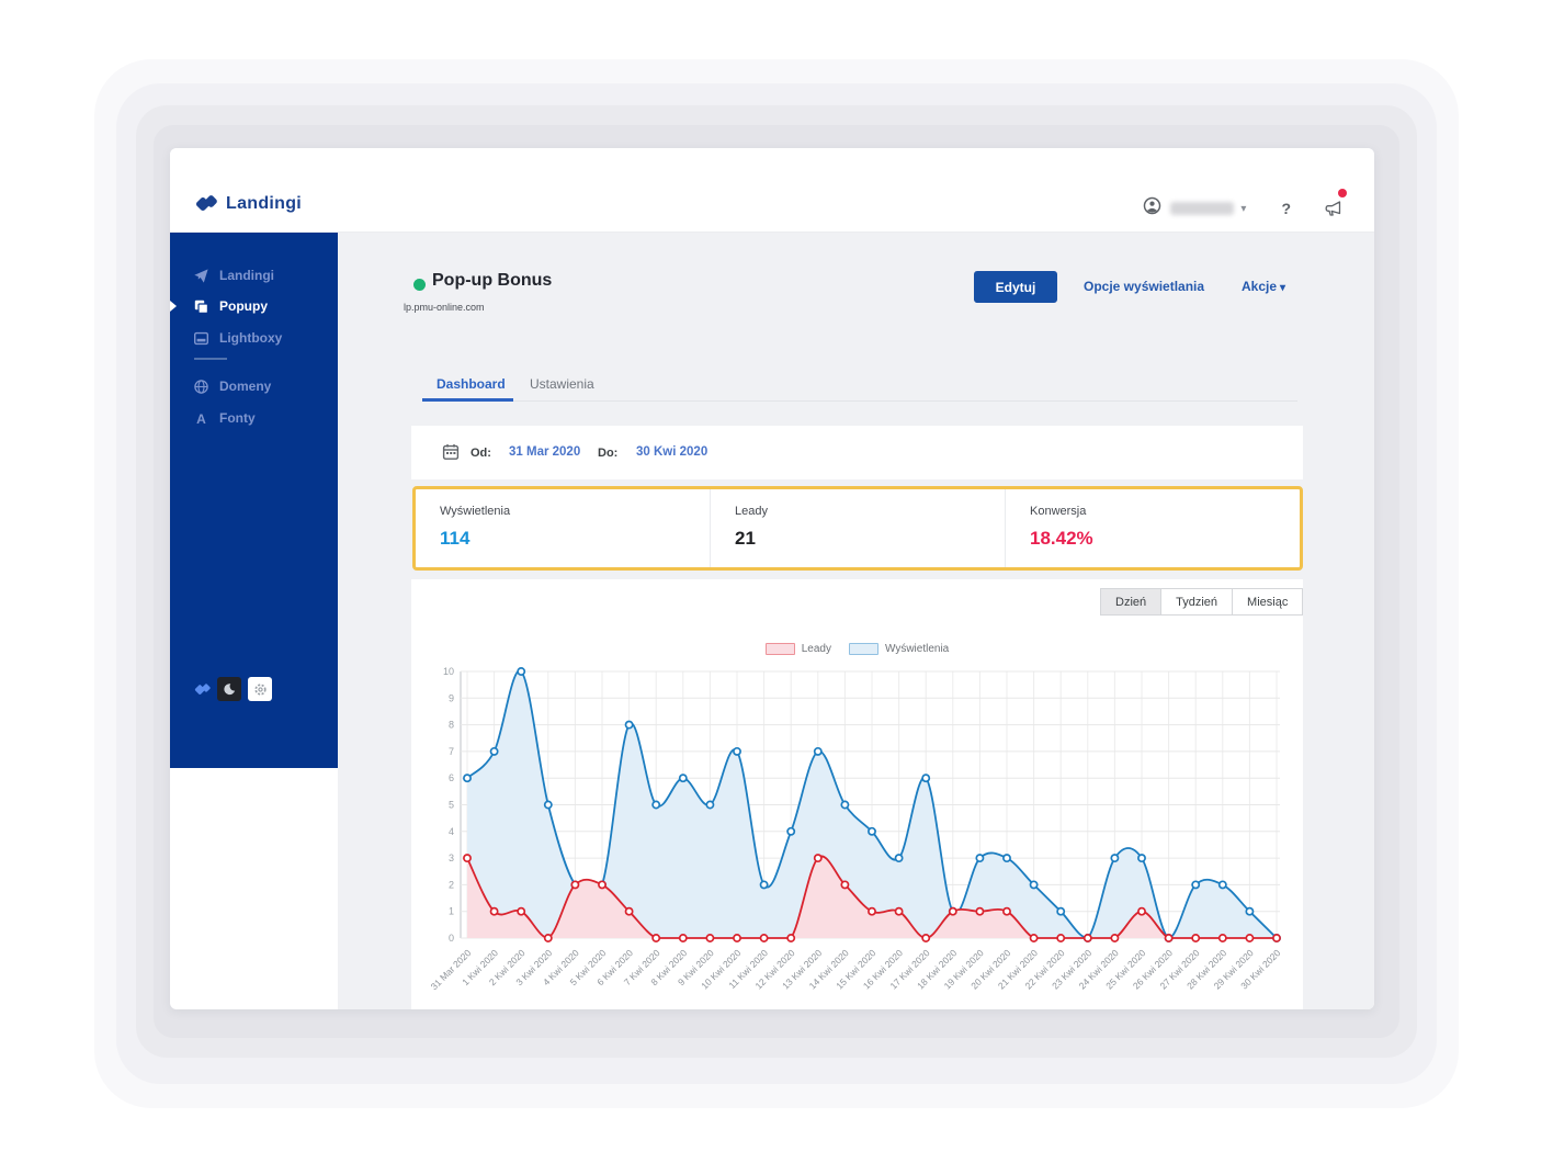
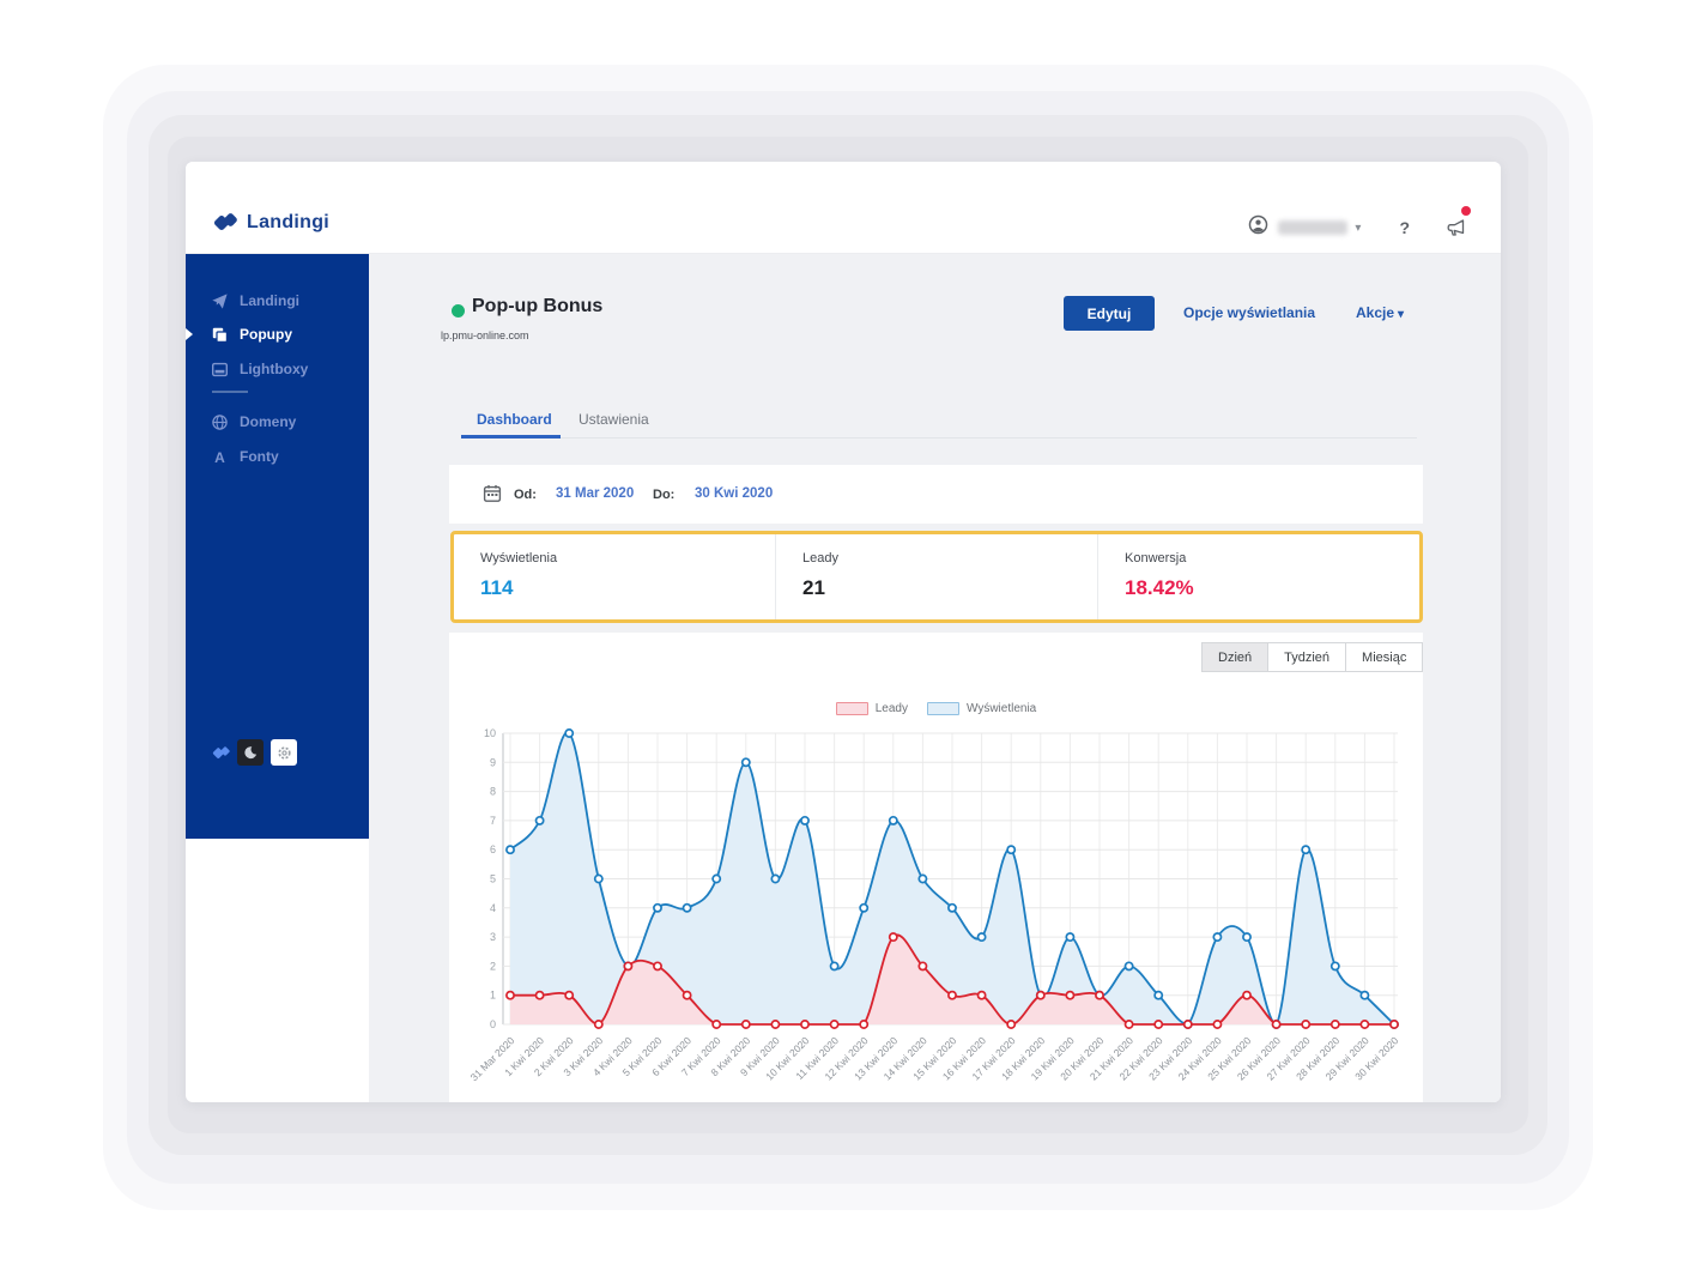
Leady/31 Mar 2020: 3 -> 1
Wyświetlenia/5 Kwi 2020: 2 -> 4
Wyświetlenia/6 Kwi 2020: 8 -> 4
Wyświetlenia/8 Kwi 2020: 6 -> 9
Wyświetlenia/20 Kwi 2020: 3 -> 1
Wyświetlenia/27 Kwi 2020: 2 -> 6
